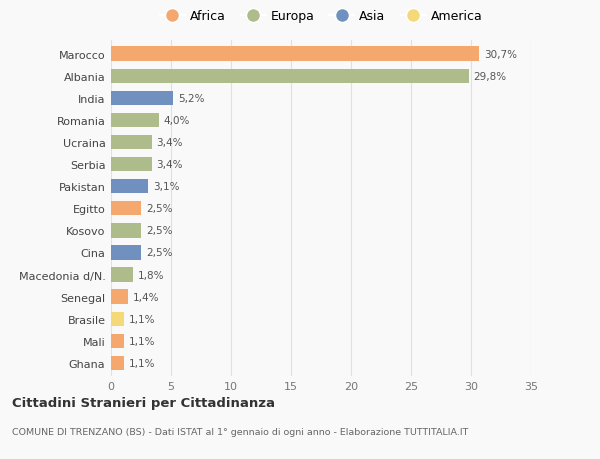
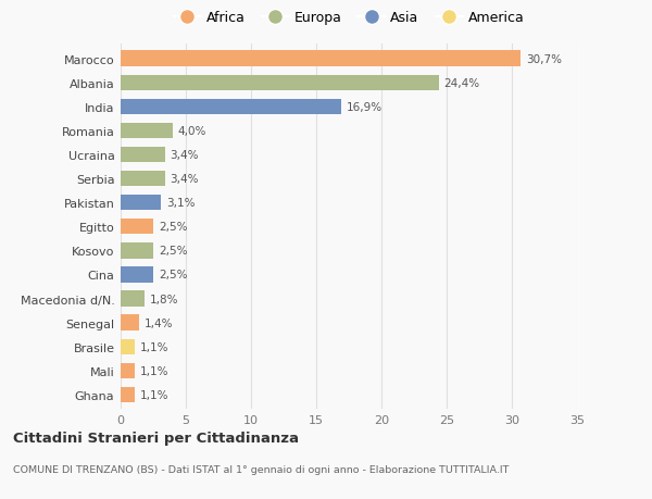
Albania: 29,8% -> 24,4%
India: 5,2% -> 16,9%
